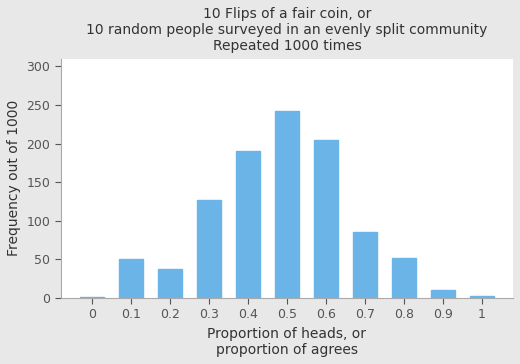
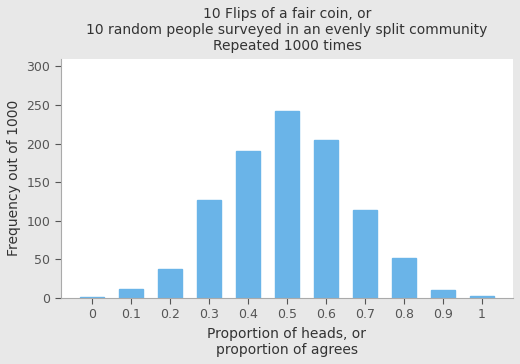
0.1: 50 -> 12
0.7: 86 -> 114
